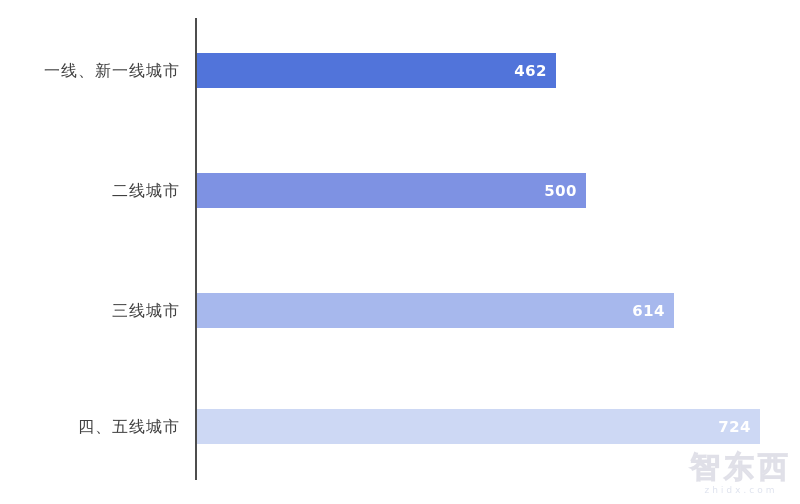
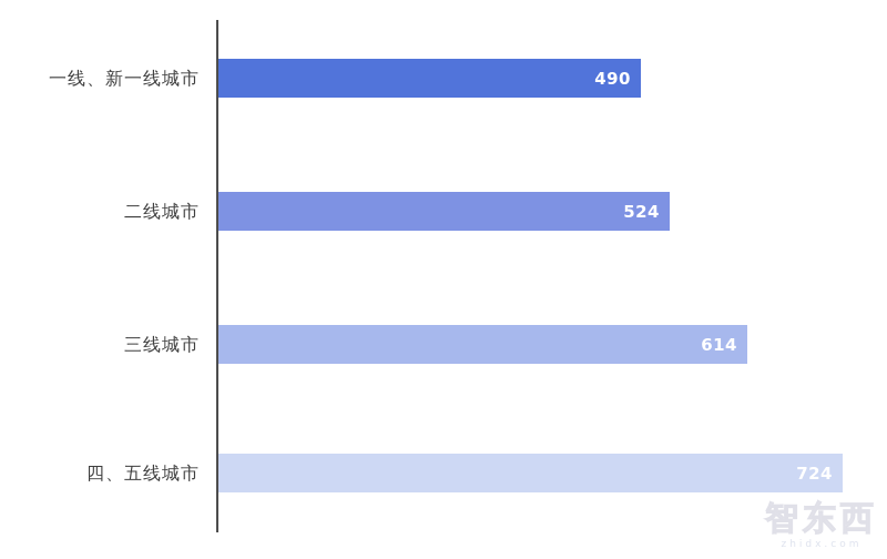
一线、新一线城市: 462 -> 490
二线城市: 500 -> 524
